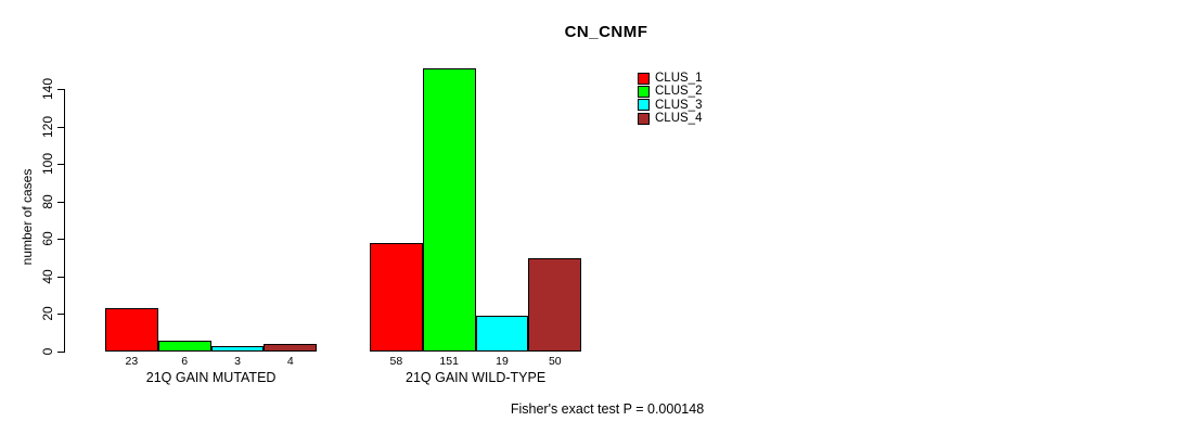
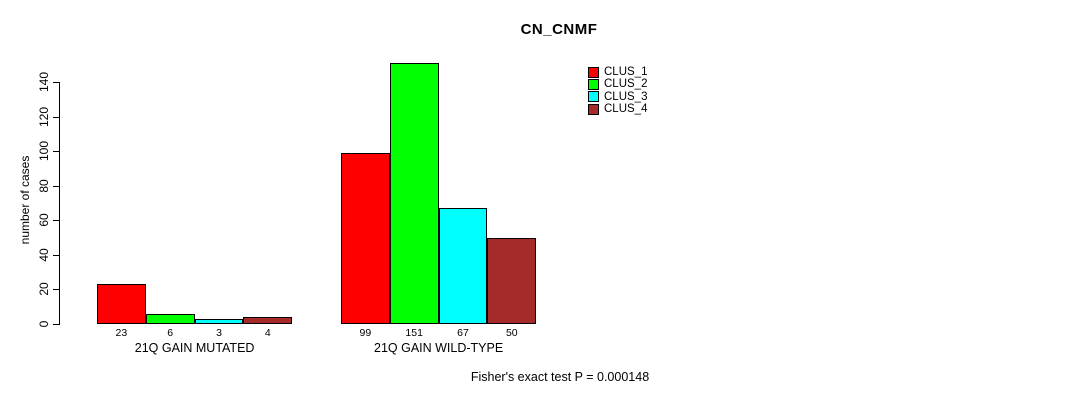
CLUS_1/21Q GAIN WILD-TYPE: 58 -> 99
CLUS_3/21Q GAIN WILD-TYPE: 19 -> 67
